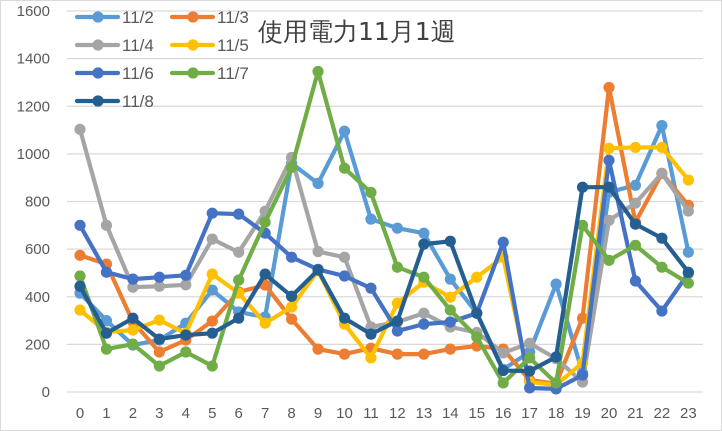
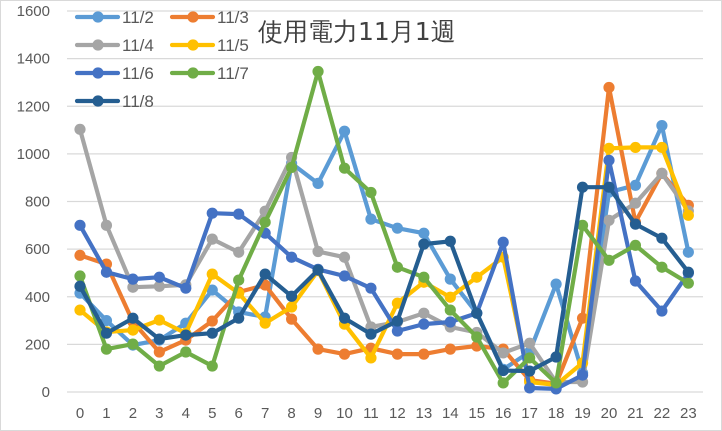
11/6/4: 490 -> 440
11/4/18: 140 -> 40
11/5/23: 890 -> 740
